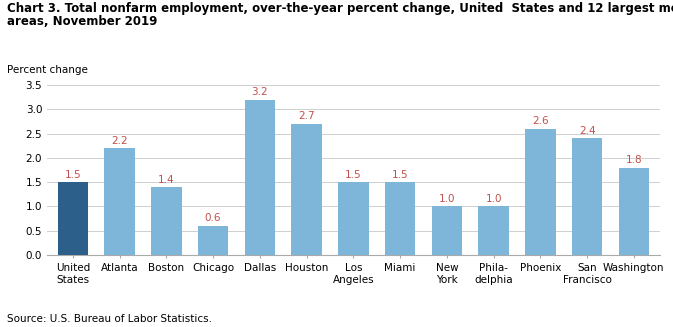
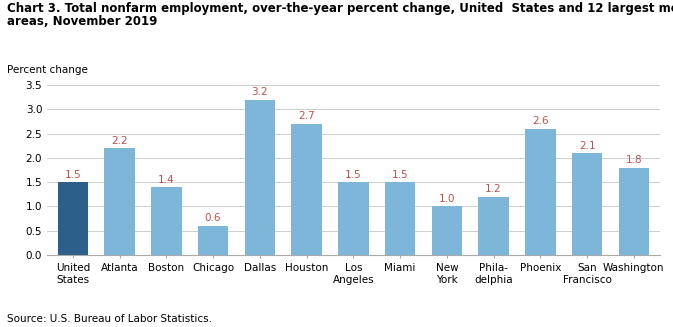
Phila- delphia: 1.0 -> 1.2
San Francisco: 2.4 -> 2.1
